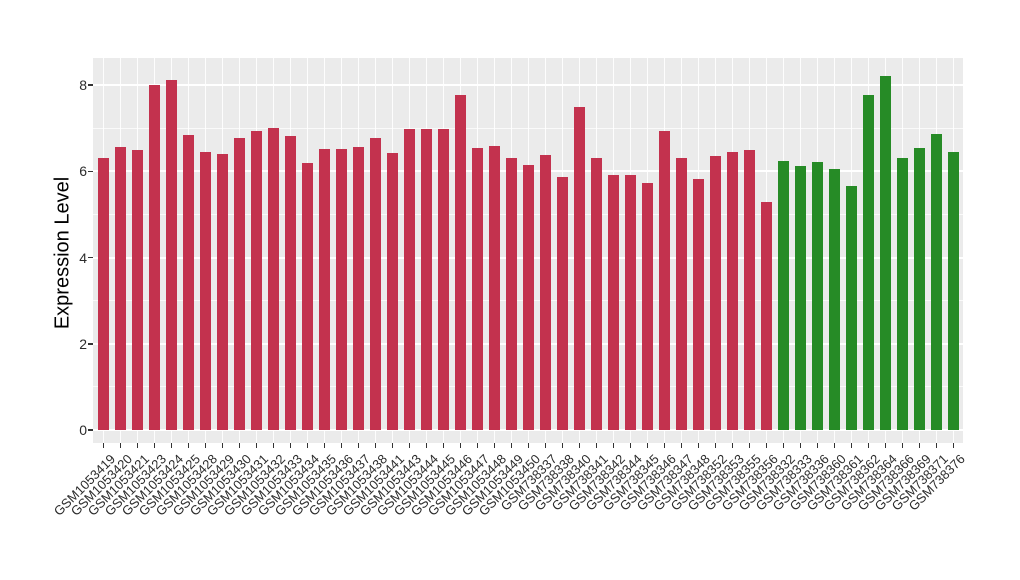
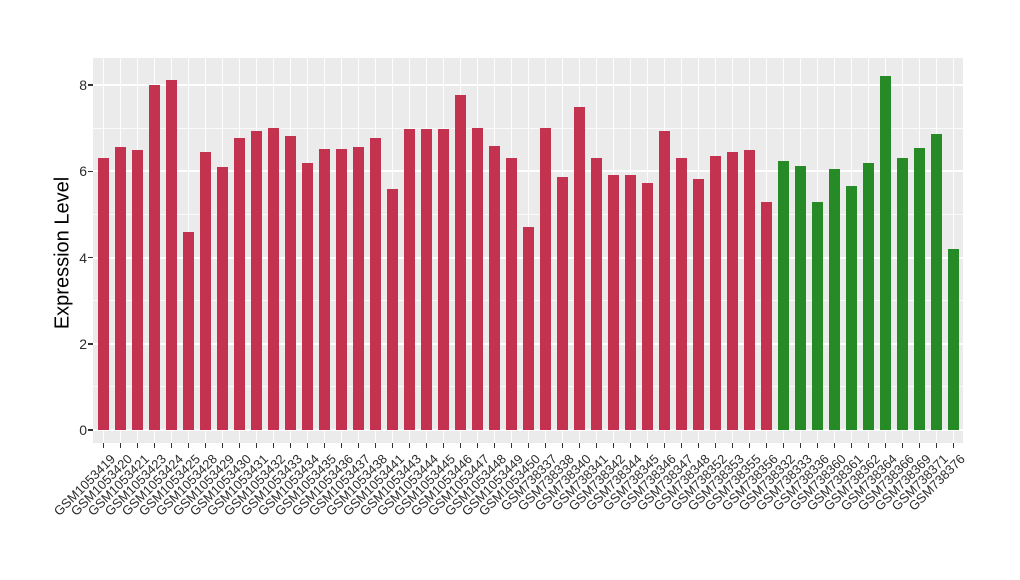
GSM1053425: 6.8 -> 4.6
GSM1053429: 6.4 -> 6.1
GSM1053441: 6.4 -> 5.6
GSM1053447: 6.5 -> 7.0
GSM1053450: 6.2 -> 4.7
GSM738337: 6.4 -> 7.0
GSM738336: 6.2 -> 5.3
GSM738362: 7.8 -> 6.2
GSM738376: 6.5 -> 4.2
